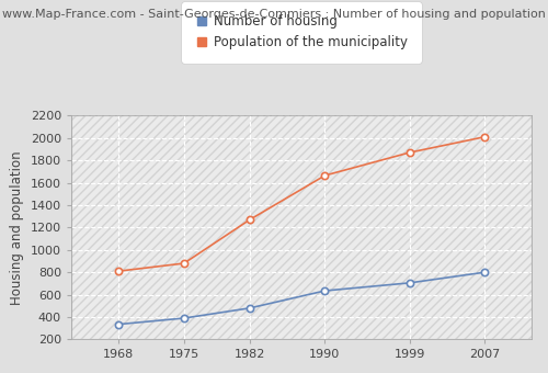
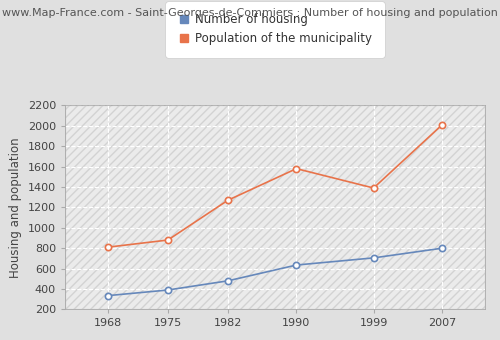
Population of the municipality/1990: 1660 -> 1580
Population of the municipality/1999: 1870 -> 1390
